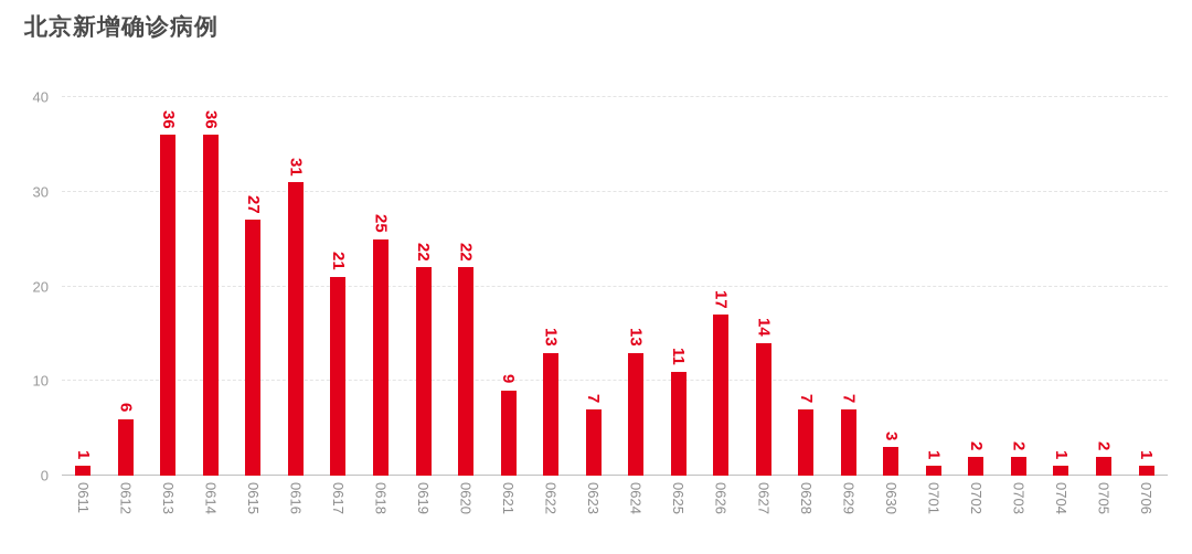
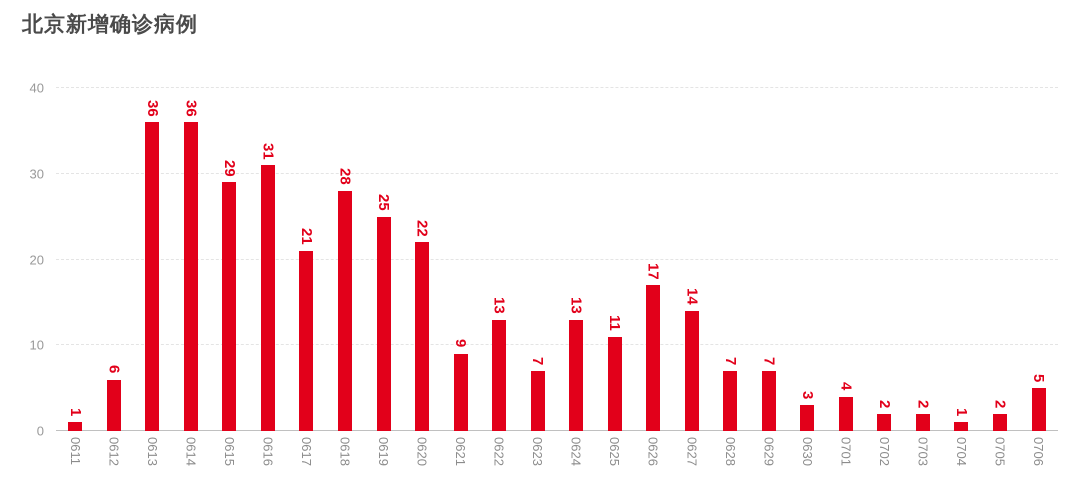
0615: 27 -> 29
0618: 25 -> 28
0619: 22 -> 25
0701: 1 -> 4
0706: 1 -> 5
